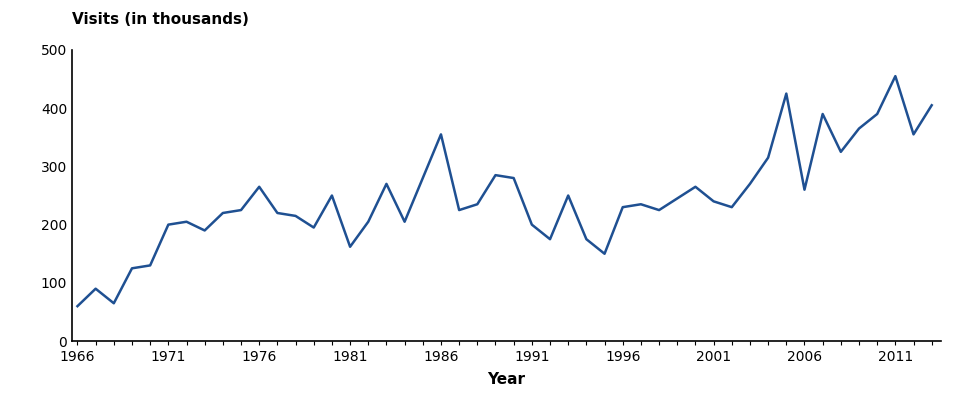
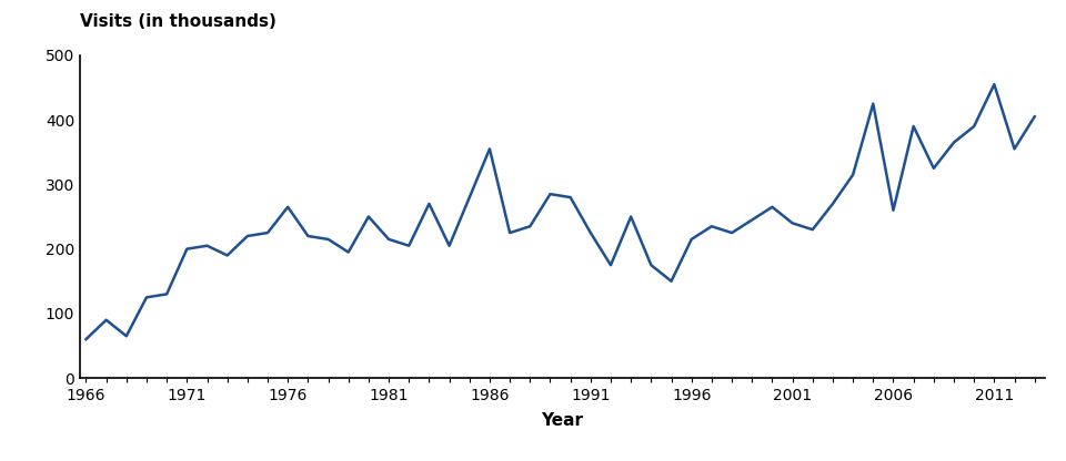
1981: 162 -> 215
1991: 200 -> 225
1996: 230 -> 215
